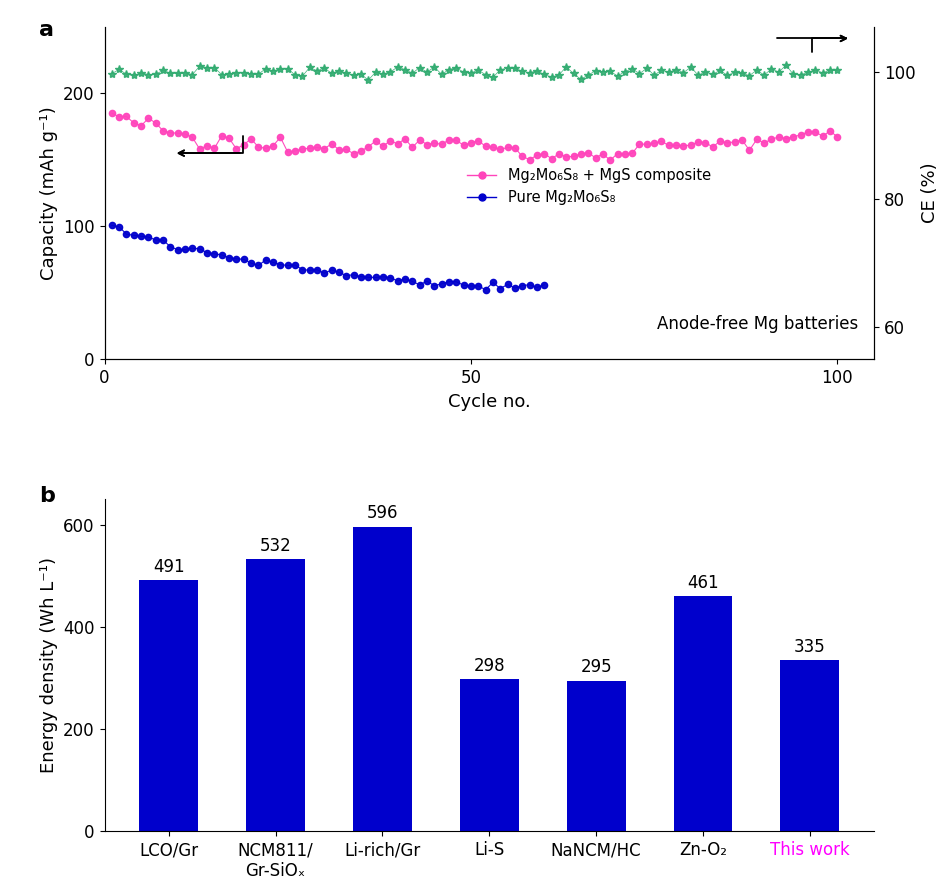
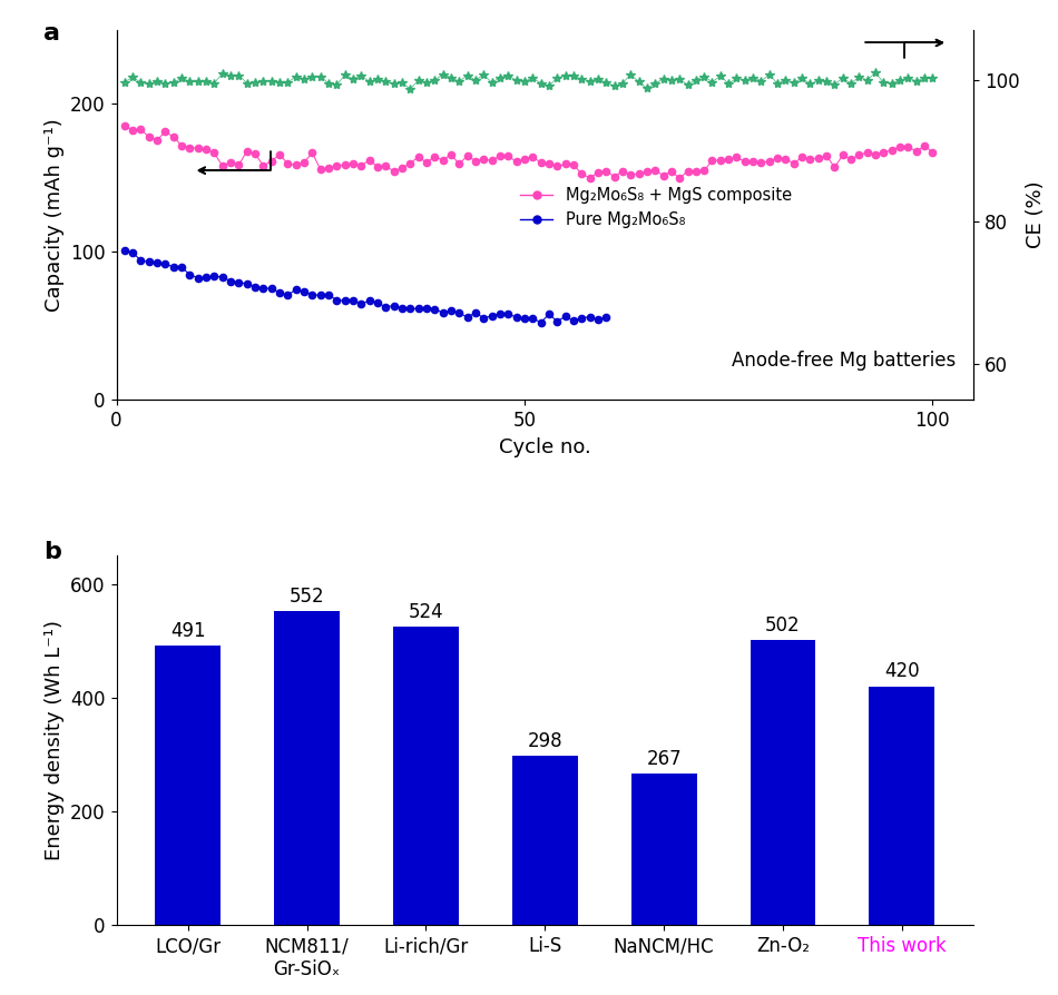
NCM811/ Gr-SiOₓ: 532 -> 552
Li-rich/Gr: 596 -> 524
NaNCM/HC: 295 -> 267
Zn-O₂: 461 -> 502
This work: 335 -> 420
